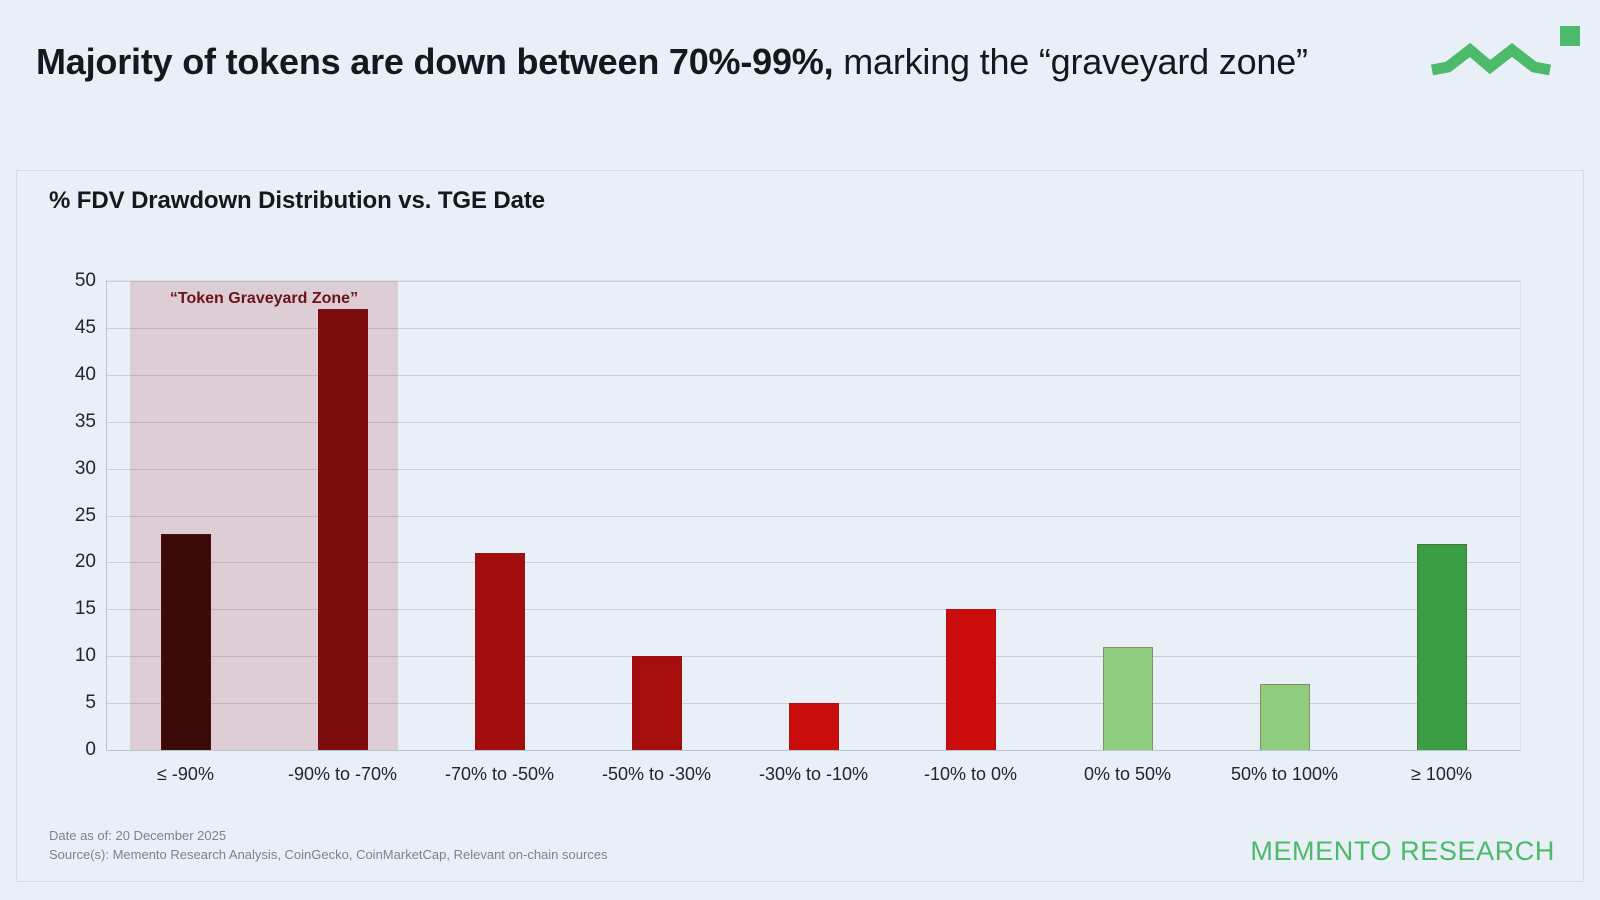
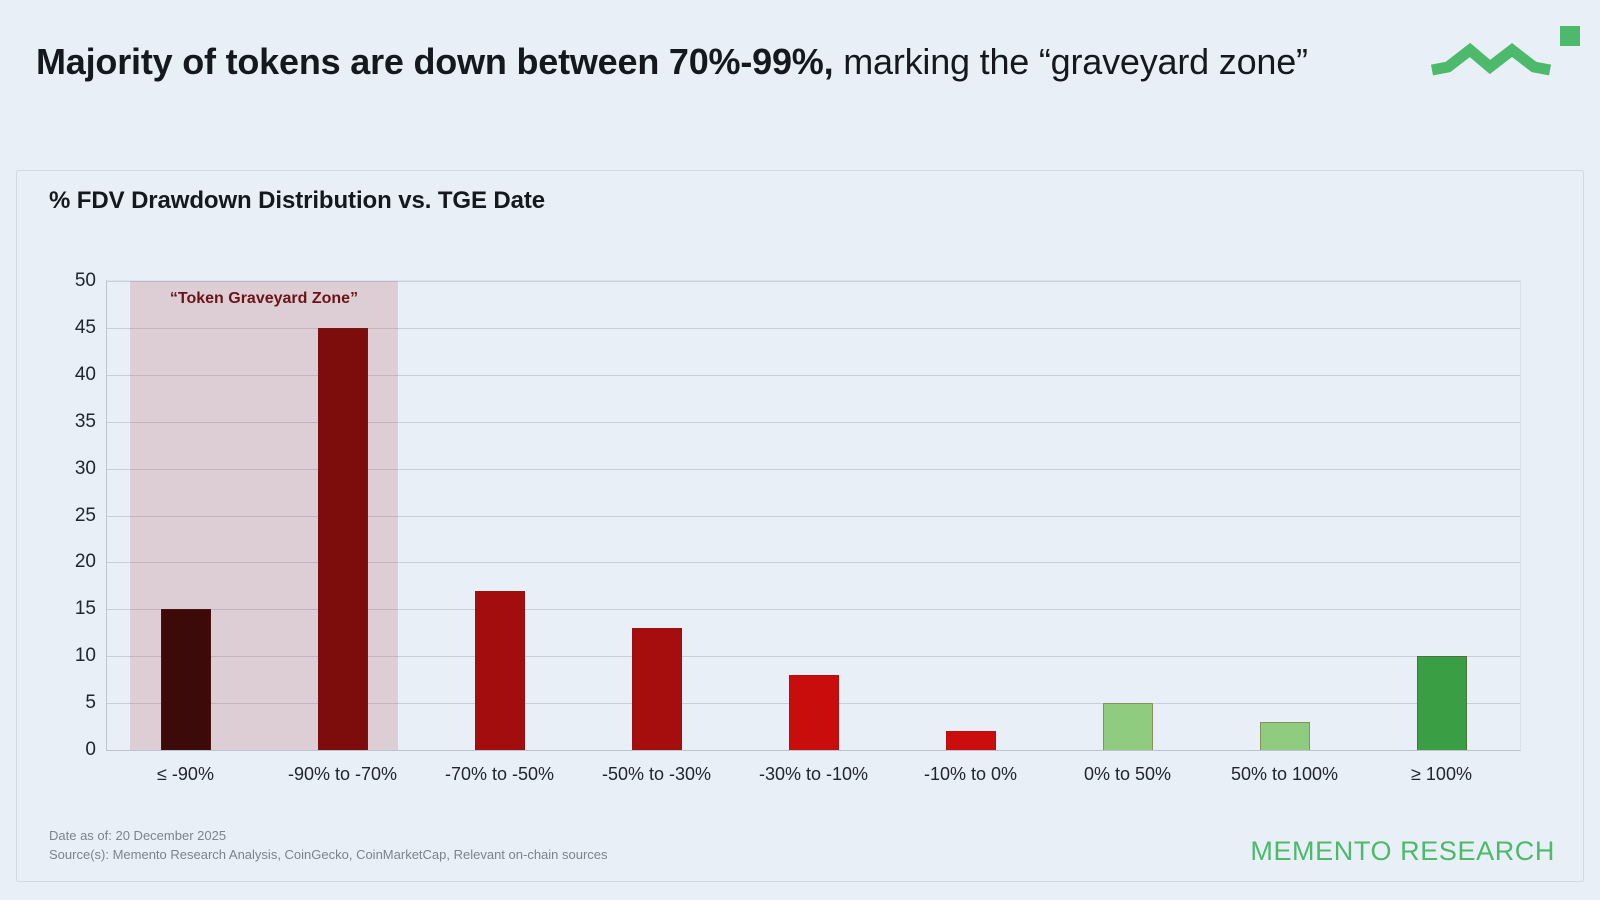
≤ -90%: 23 -> 15
-90% to -70%: 47 -> 45
-70% to -50%: 21 -> 17
-50% to -30%: 10 -> 13
-30% to -10%: 5 -> 8
-10% to 0%: 15 -> 2
0% to 50%: 11 -> 5
50% to 100%: 7 -> 3
≥ 100%: 22 -> 10
